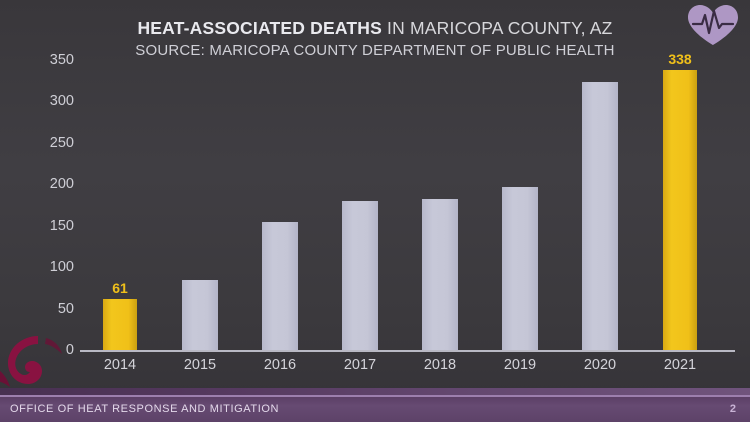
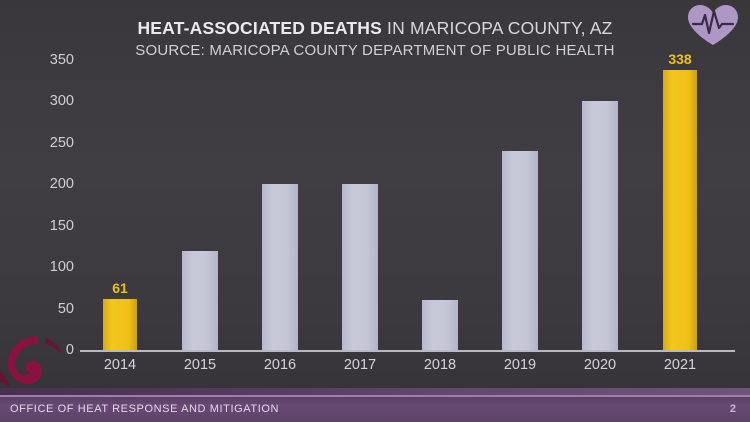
2015: 80 -> 120
2016: 160 -> 200
2017: 180 -> 200
2018: 180 -> 60
2019: 200 -> 240
2020: 320 -> 300
